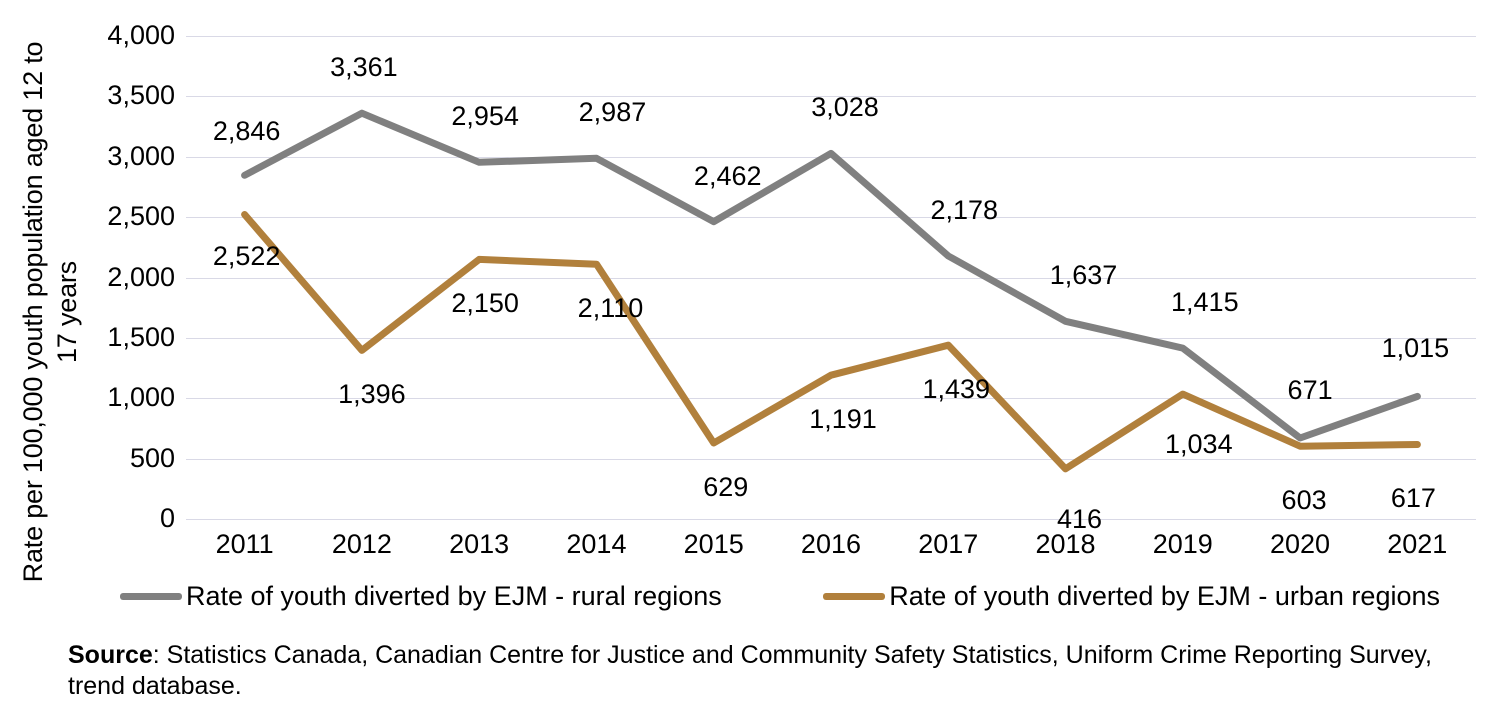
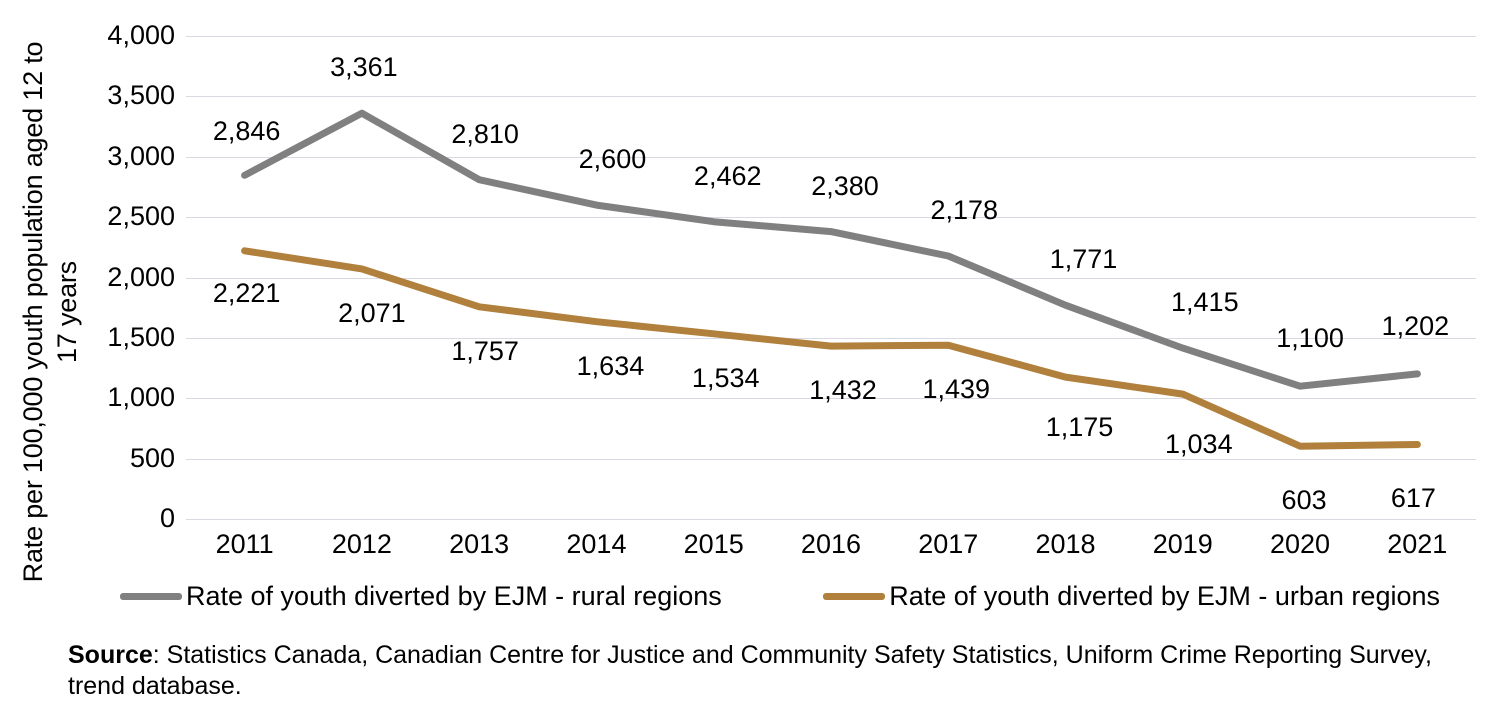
Rate of youth diverted by EJM - urban regions/2011: 2,522 -> 2,221
Rate of youth diverted by EJM - urban regions/2012: 1,396 -> 2,071
Rate of youth diverted by EJM - rural regions/2013: 2,954 -> 2,810
Rate of youth diverted by EJM - urban regions/2013: 2,150 -> 1,757
Rate of youth diverted by EJM - rural regions/2014: 2,987 -> 2,600
Rate of youth diverted by EJM - urban regions/2014: 2,110 -> 1,634
Rate of youth diverted by EJM - urban regions/2015: 629 -> 1,534
Rate of youth diverted by EJM - rural regions/2016: 3,028 -> 2,380
Rate of youth diverted by EJM - urban regions/2016: 1,191 -> 1,432
Rate of youth diverted by EJM - rural regions/2018: 1,637 -> 1,771
Rate of youth diverted by EJM - urban regions/2018: 416 -> 1,175
Rate of youth diverted by EJM - rural regions/2020: 671 -> 1,100
Rate of youth diverted by EJM - rural regions/2021: 1,015 -> 1,202
